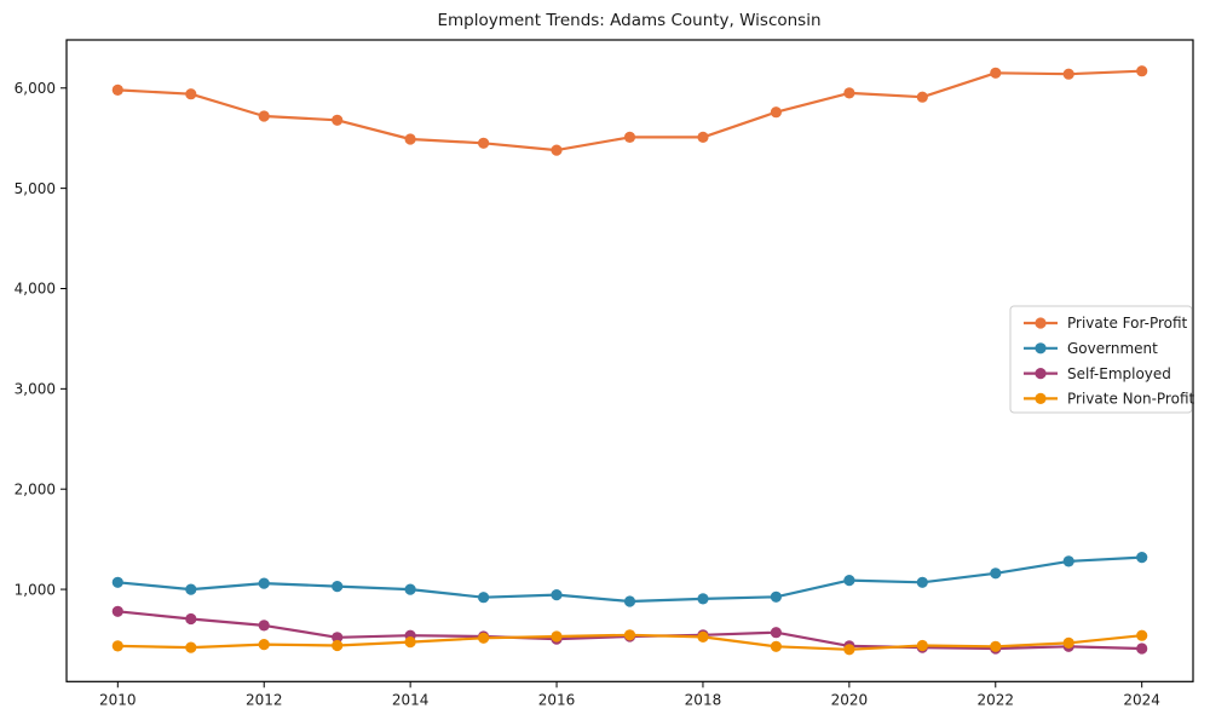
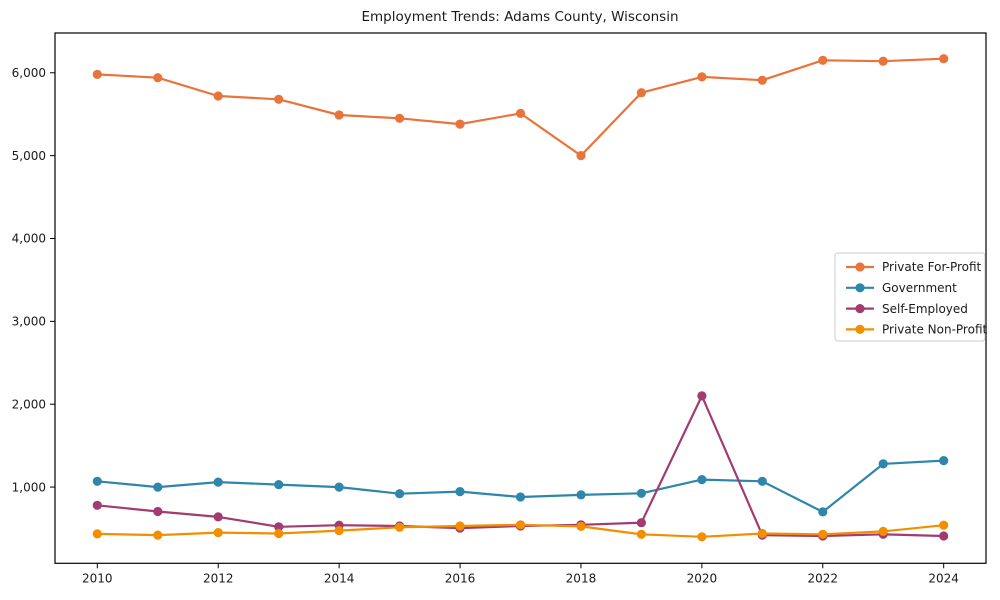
Private For-Profit/2018: 5500 -> 5000
Self-Employed/2020: 400 -> 2100
Government/2022: 1200 -> 700
